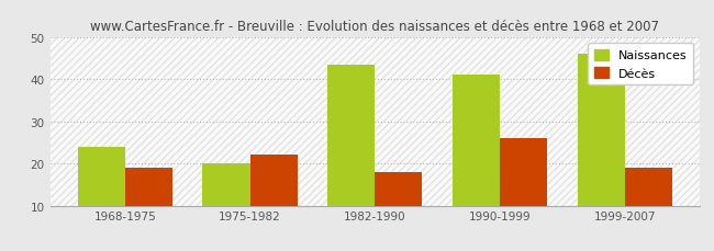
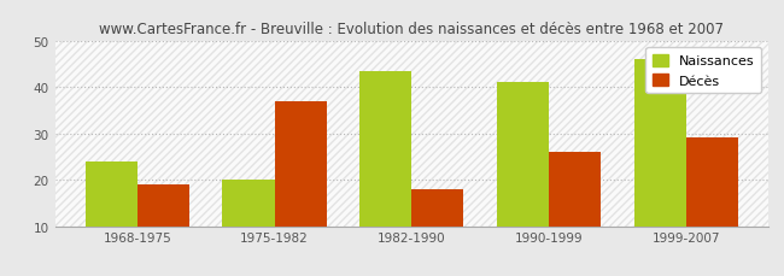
Décès/1975-1982: 22 -> 37
Décès/1999-2007: 19 -> 29
